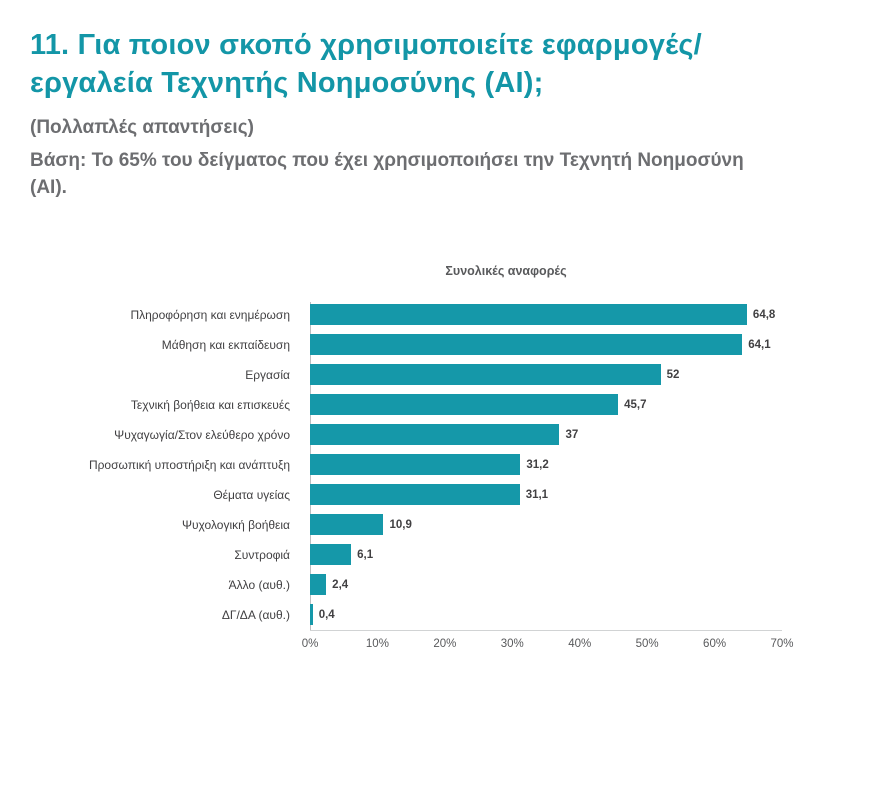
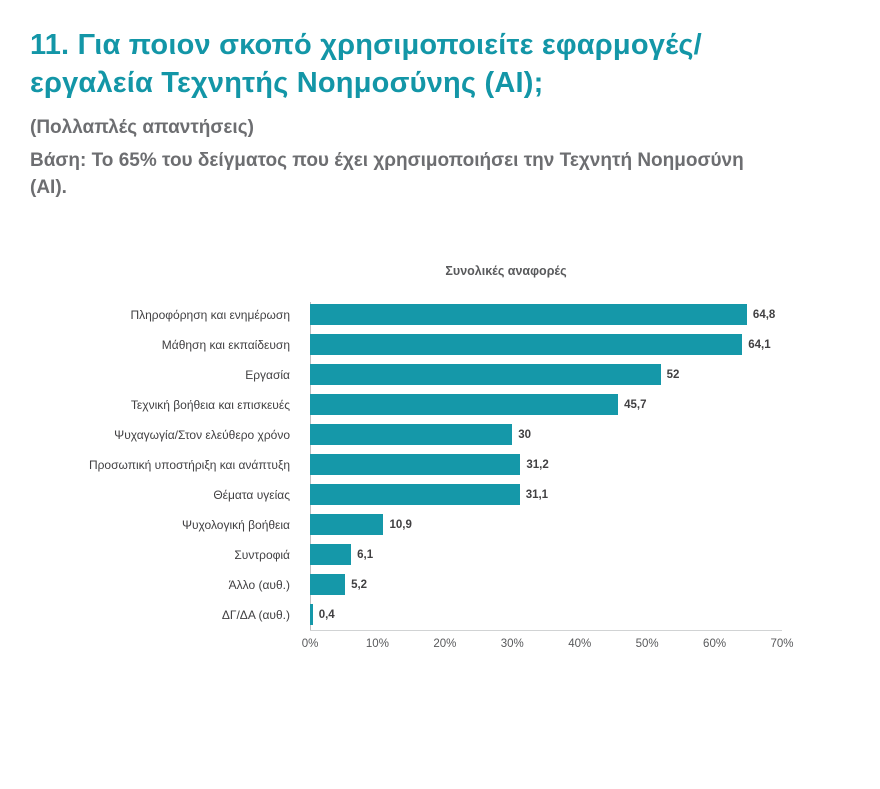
Ψυχαγωγία/Στον ελεύθερο χρόνο: 37 -> 30
Άλλο (αυθ.): 2,4 -> 5,2
